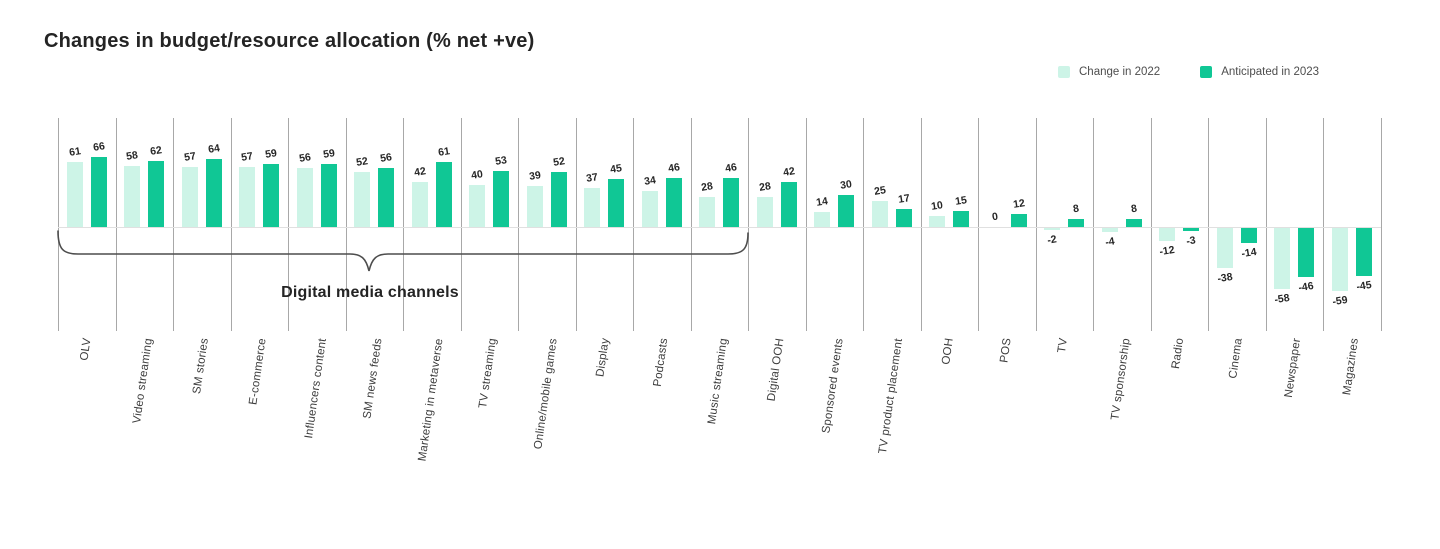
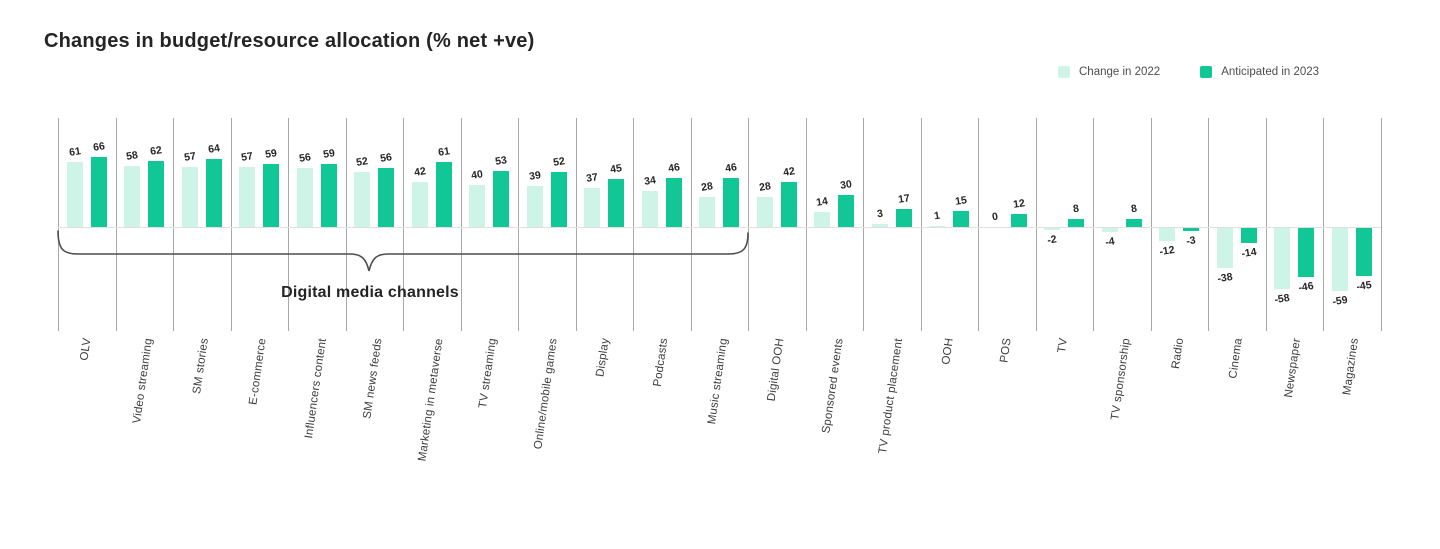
Change in 2022/TV product placement: 25 -> 3
Change in 2022/OOH: 10 -> 1
